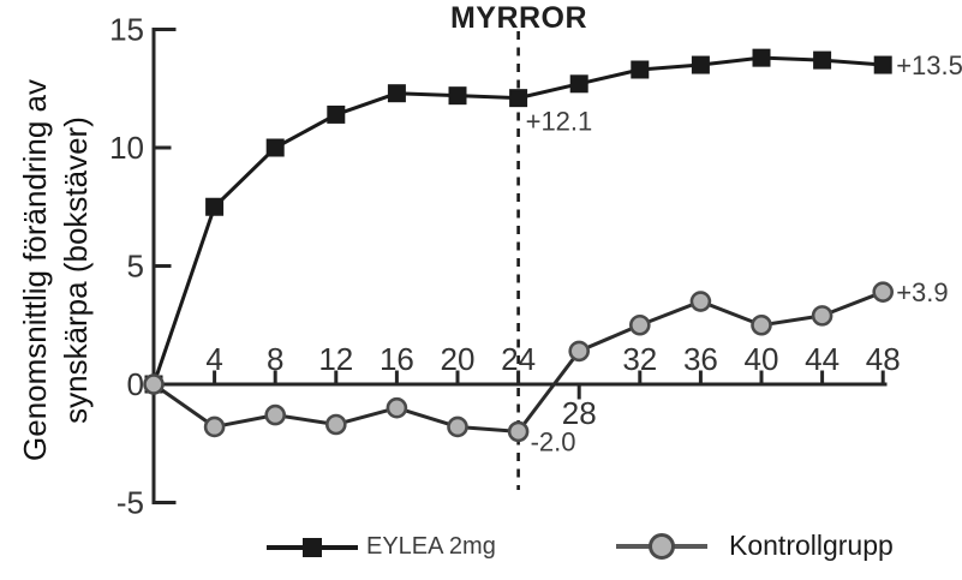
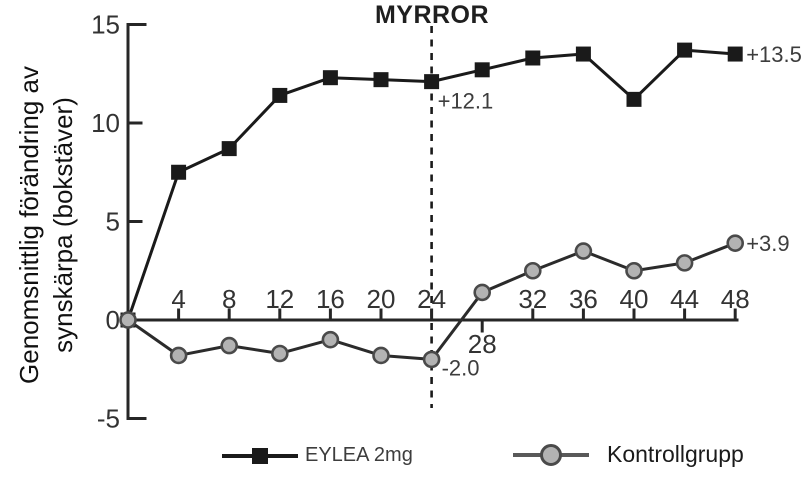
EYLEA 2mg/8: 10.0 -> 8.7
EYLEA 2mg/40: 13.8 -> 11.2
